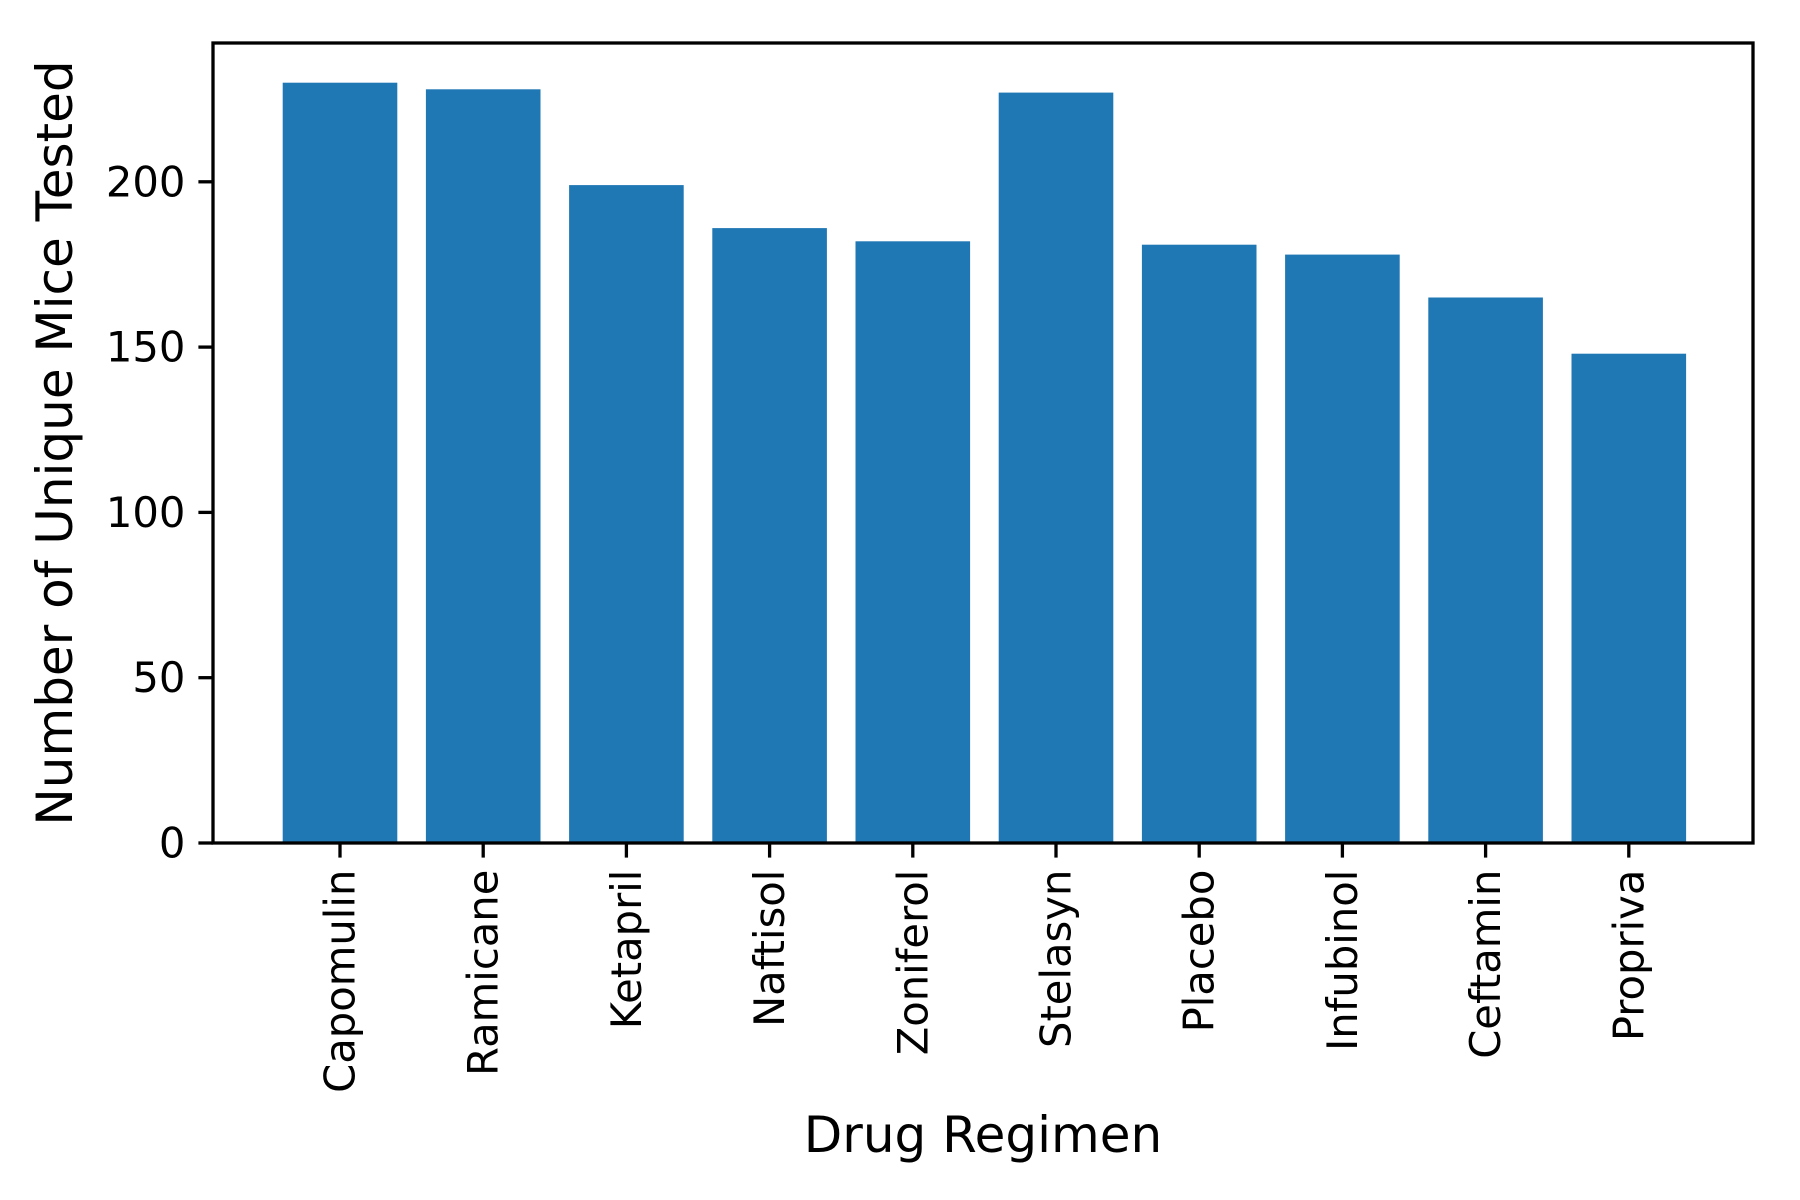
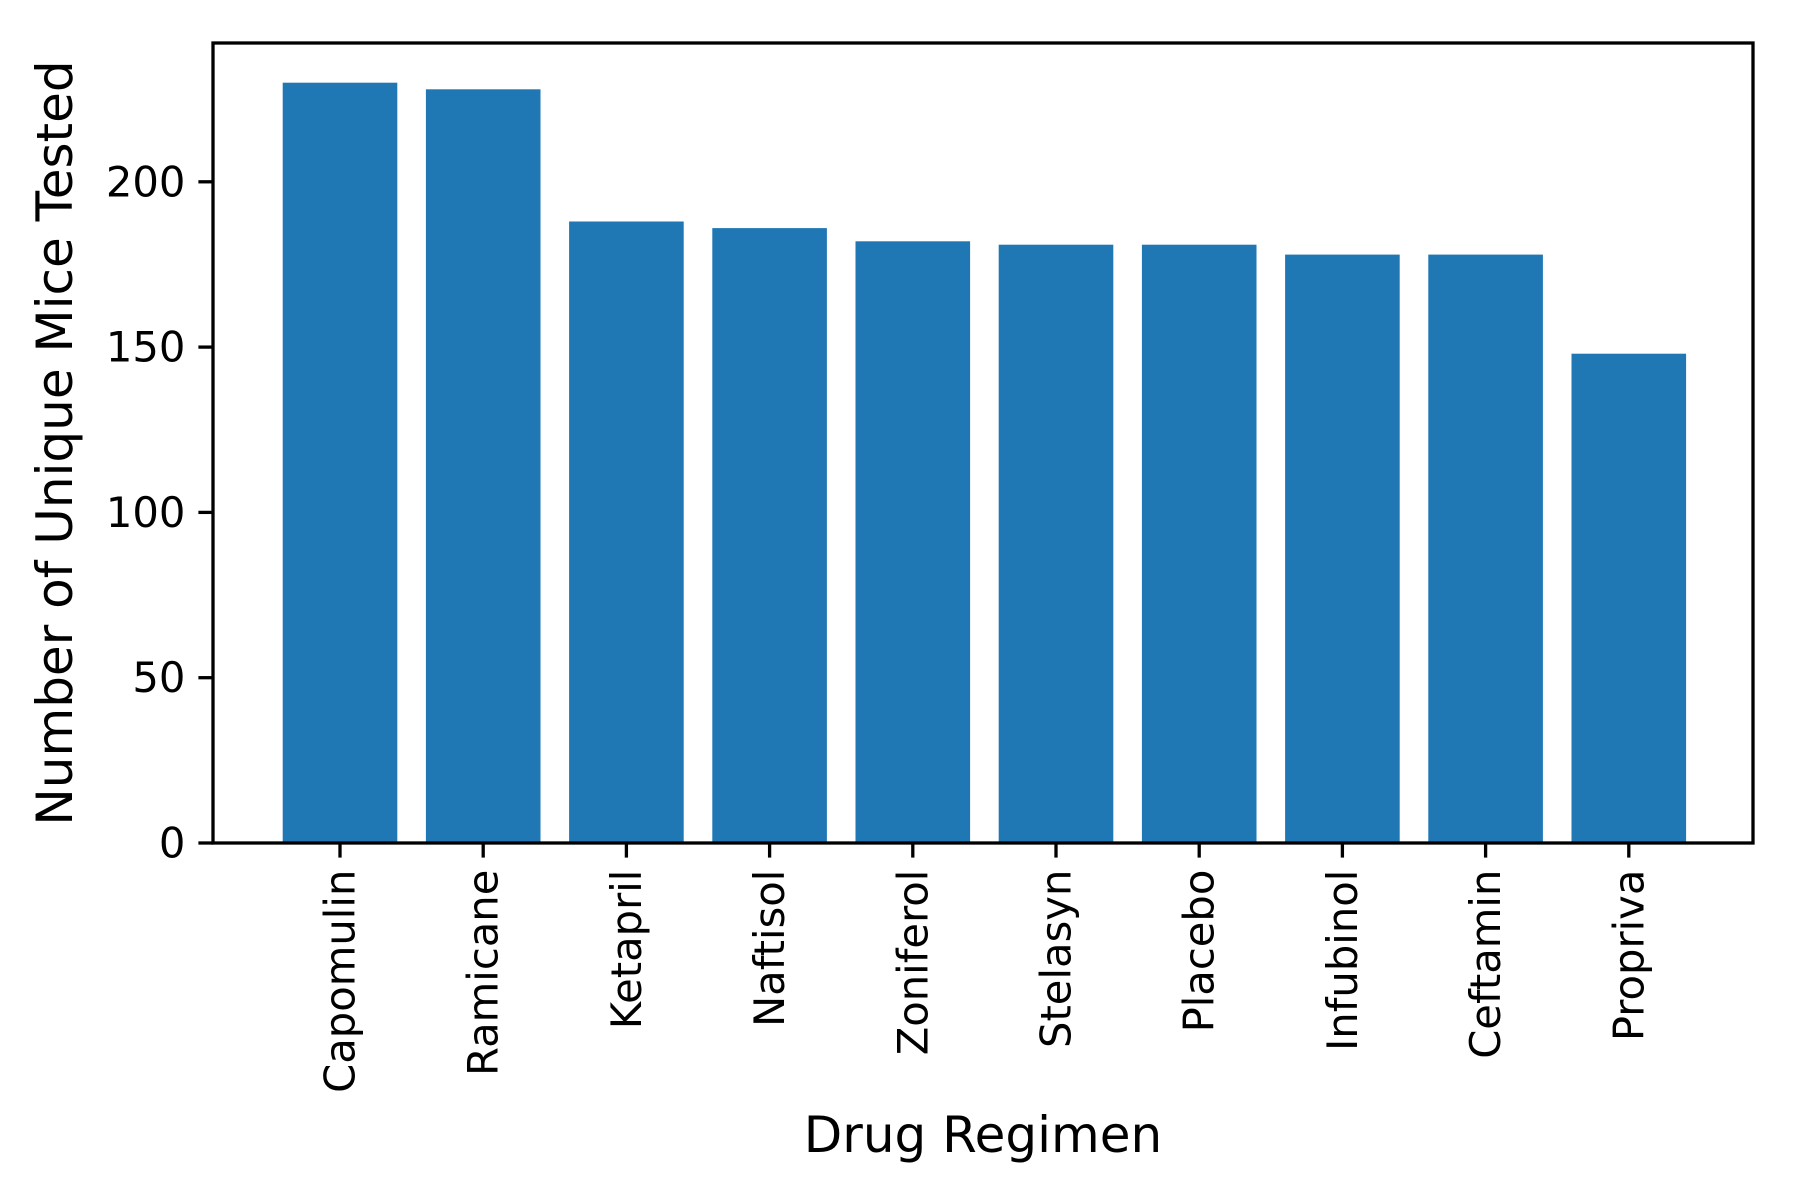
Ketapril: 199 -> 188
Stelasyn: 227 -> 181
Ceftamin: 165 -> 178
